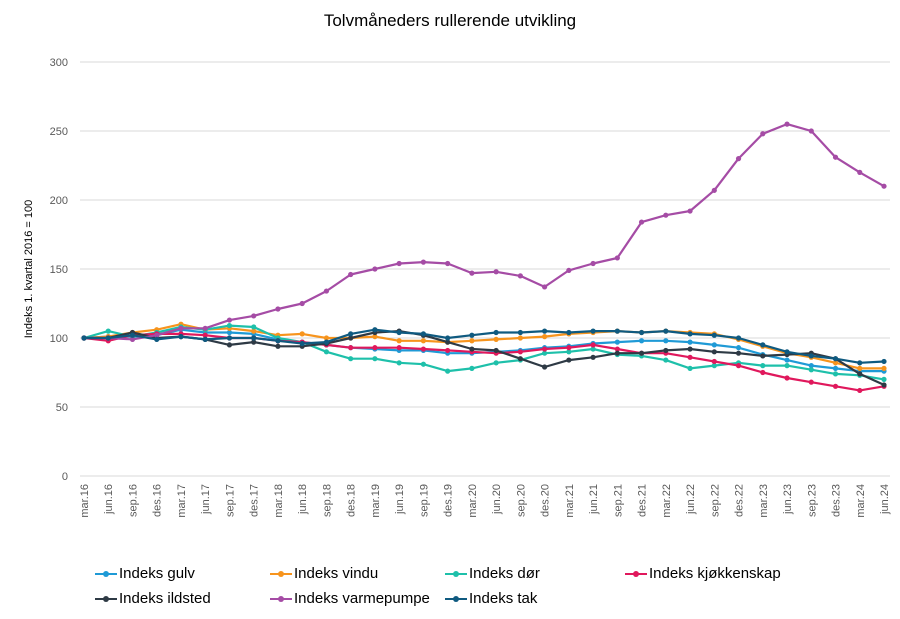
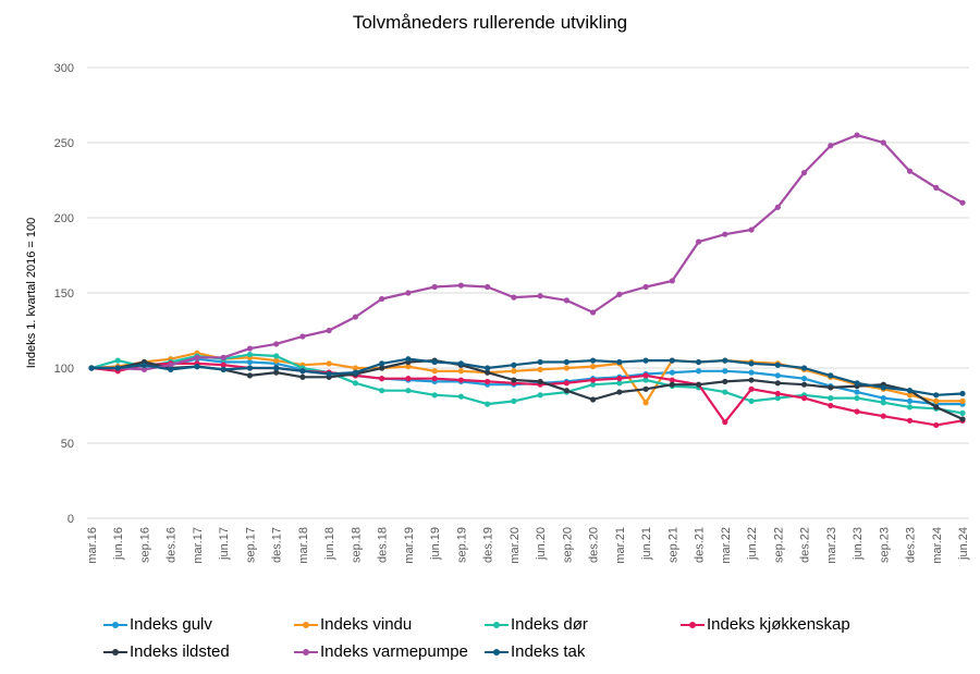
Indeks vindu/jun.21: 104 -> 77
Indeks kjøkkenskap/mar.22: 89 -> 64
